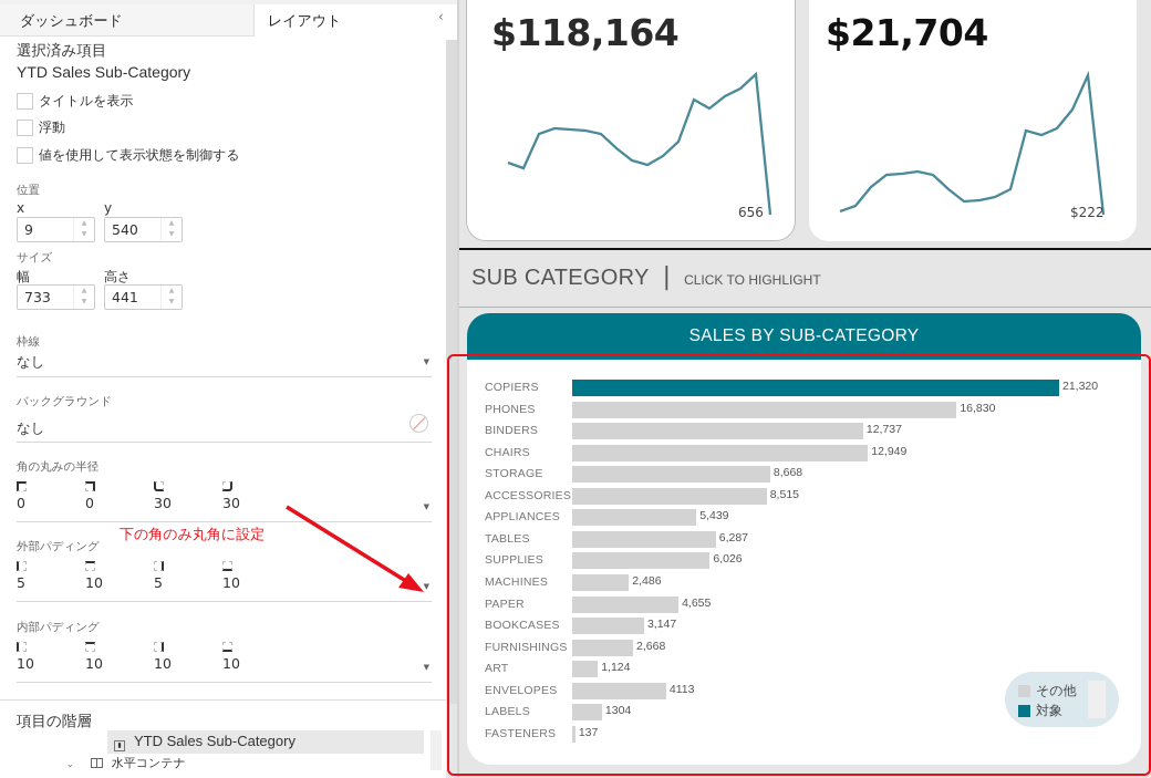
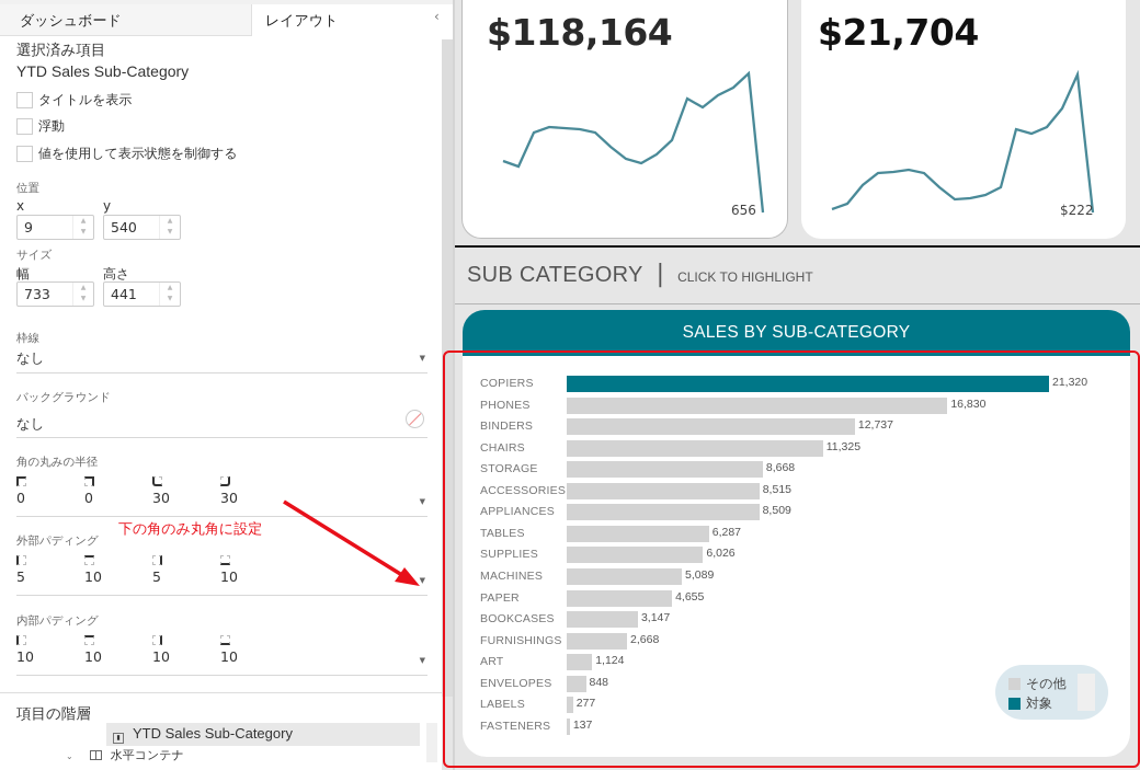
SALES BY SUB-CATEGORY/CHAIRS: 12,949 -> 11,325
SALES BY SUB-CATEGORY/APPLIANCES: 5,439 -> 8,509
SALES BY SUB-CATEGORY/MACHINES: 2,486 -> 5,089
SALES BY SUB-CATEGORY/ENVELOPES: 4113 -> 848
SALES BY SUB-CATEGORY/LABELS: 1304 -> 277
